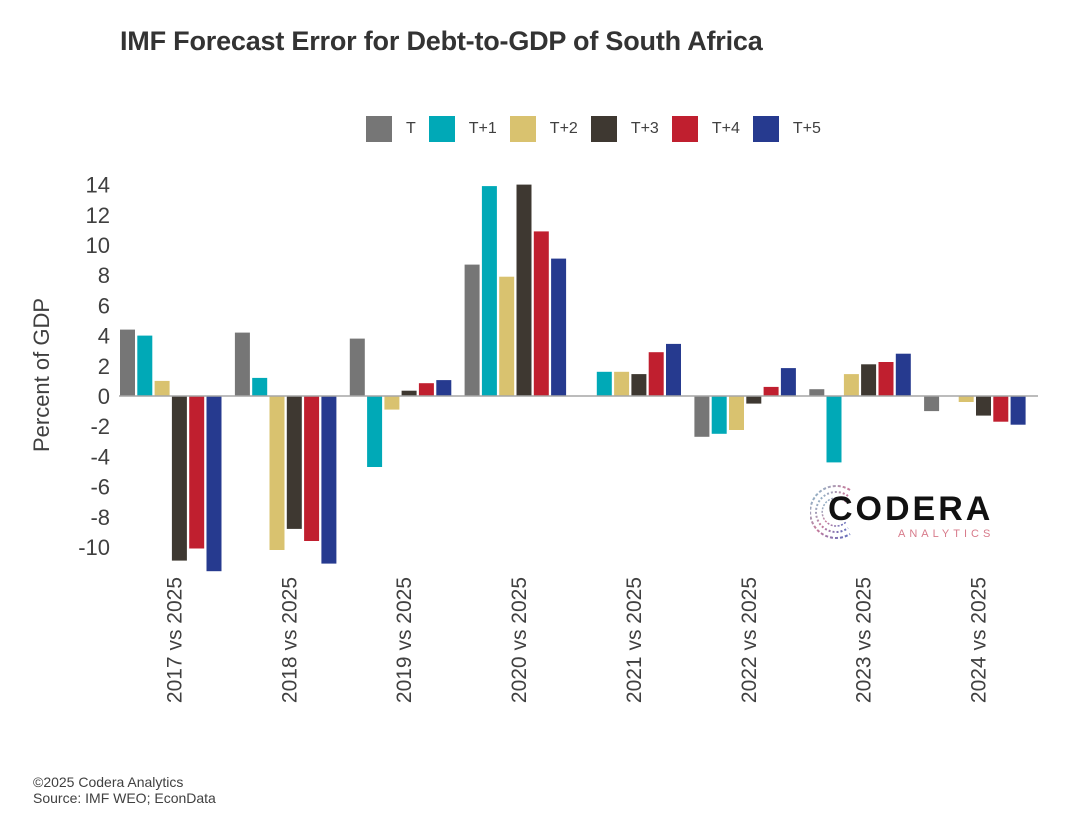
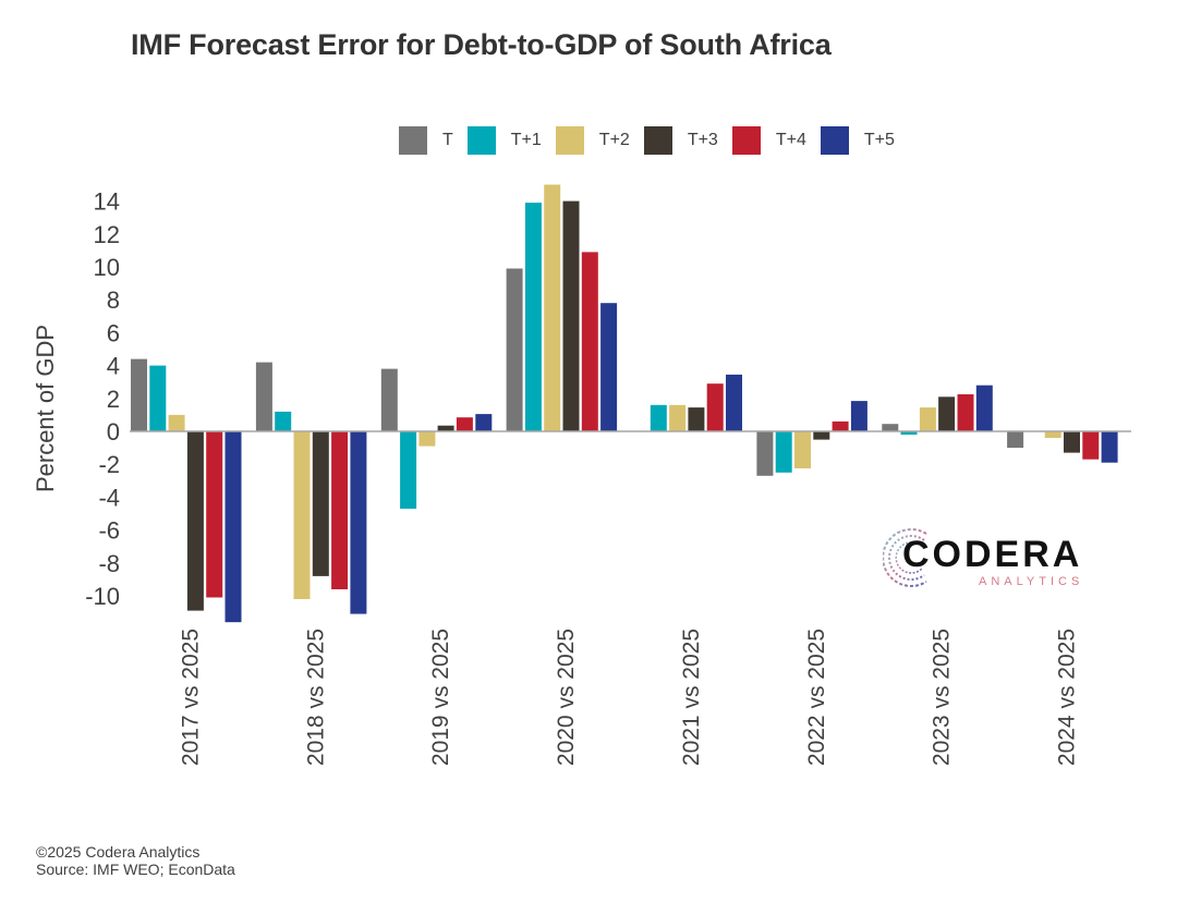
T/2020 vs 2025: 8.7 -> 9.9
T+2/2020 vs 2025: 7.9 -> 15.0
T+5/2020 vs 2025: 9.1 -> 7.8
T+1/2023 vs 2025: -4.4 -> -0.2
